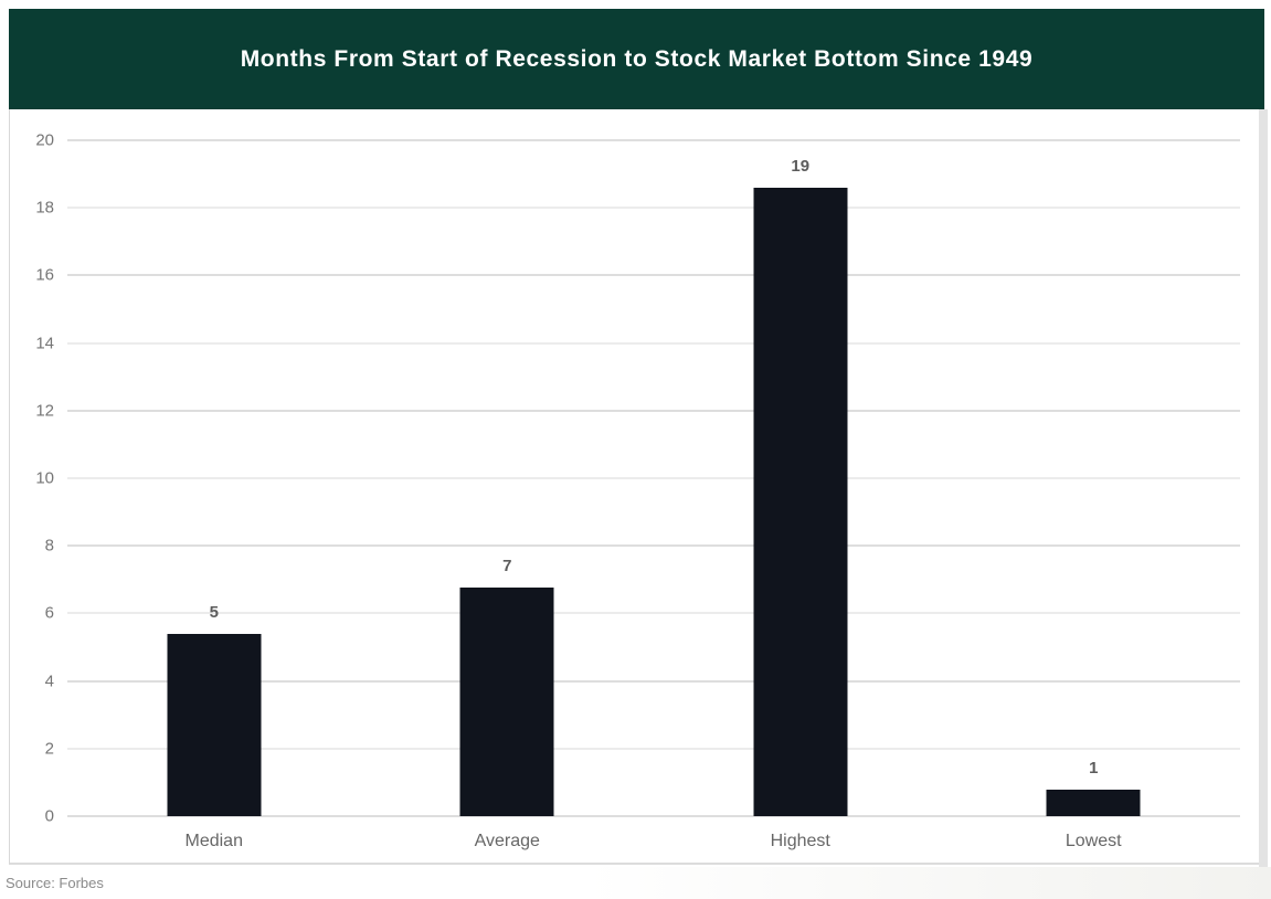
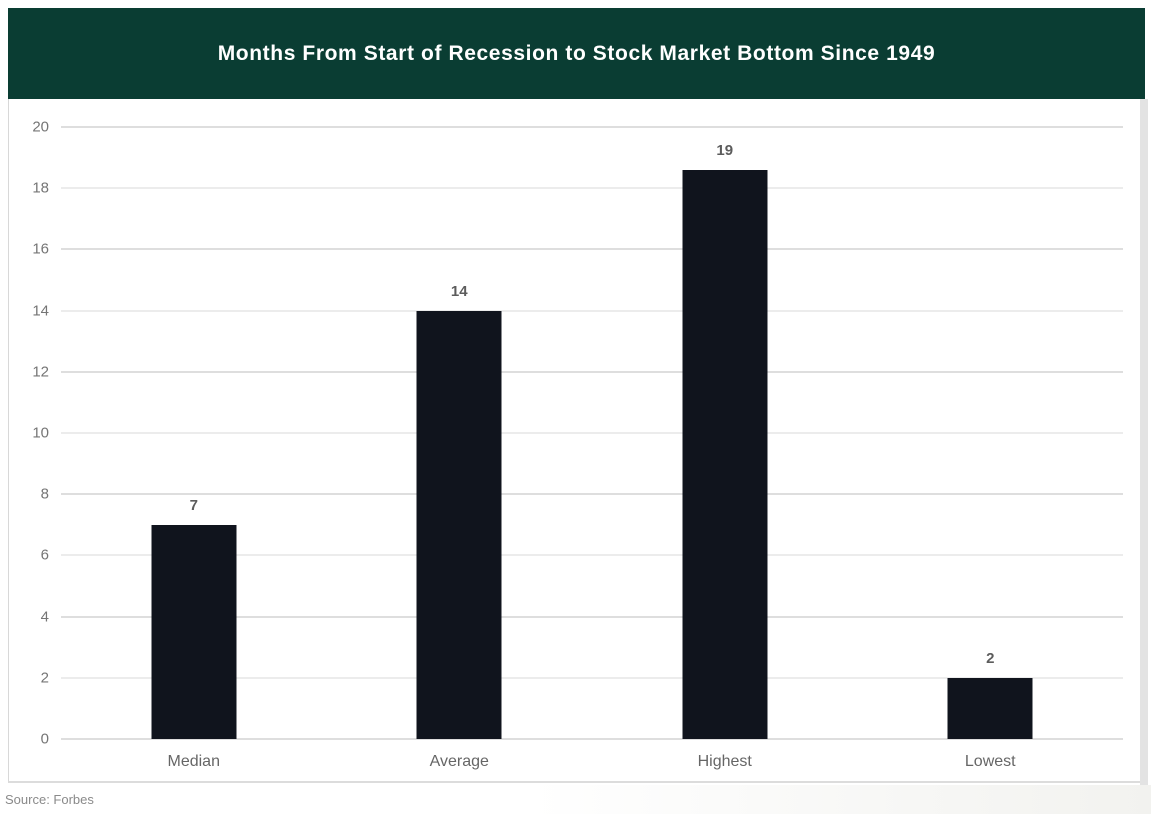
Median: 5 -> 7
Average: 7 -> 14
Lowest: 1 -> 2
